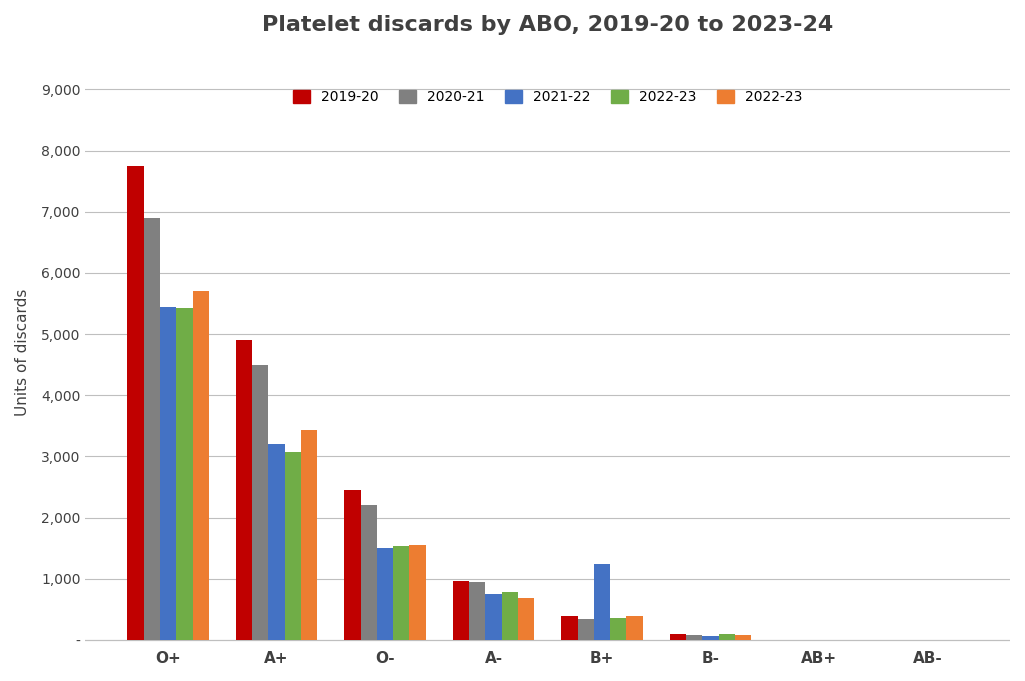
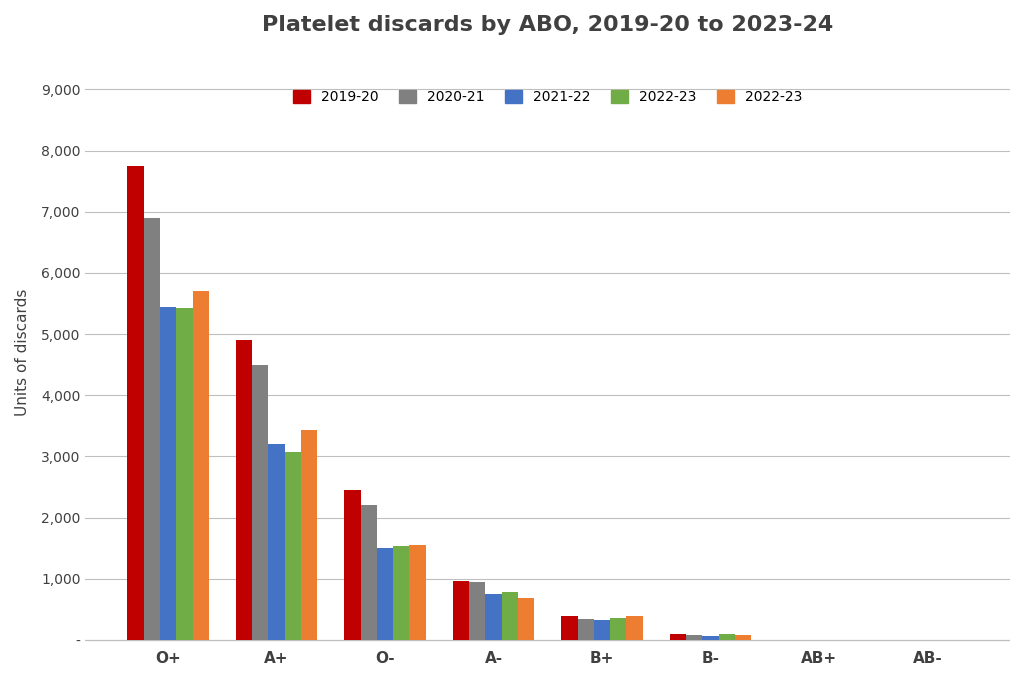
2021-22/B+: 1,240 -> 320
